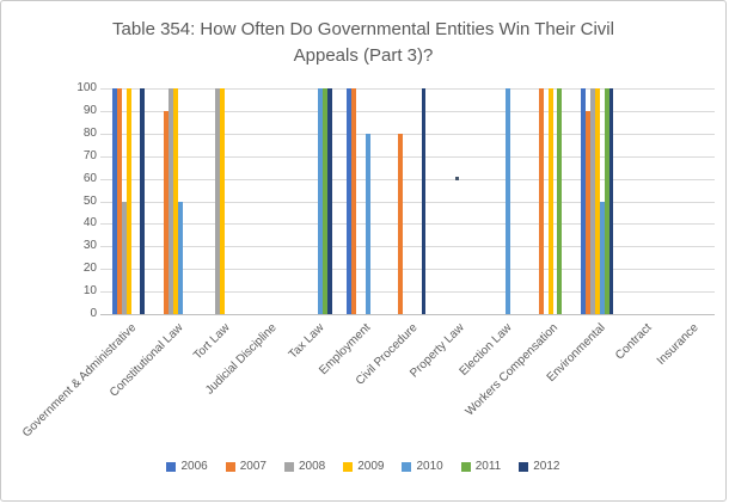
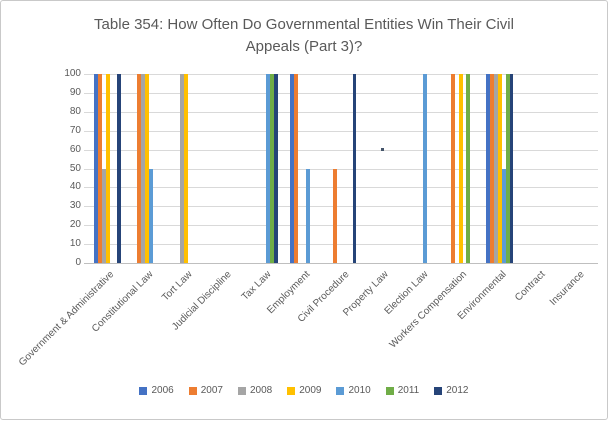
2007/Constitutional Law: 90 -> 100
2010/Employment: 80 -> 50
2007/Civil Procedure: 80 -> 50
2007/Environmental: 90 -> 100
